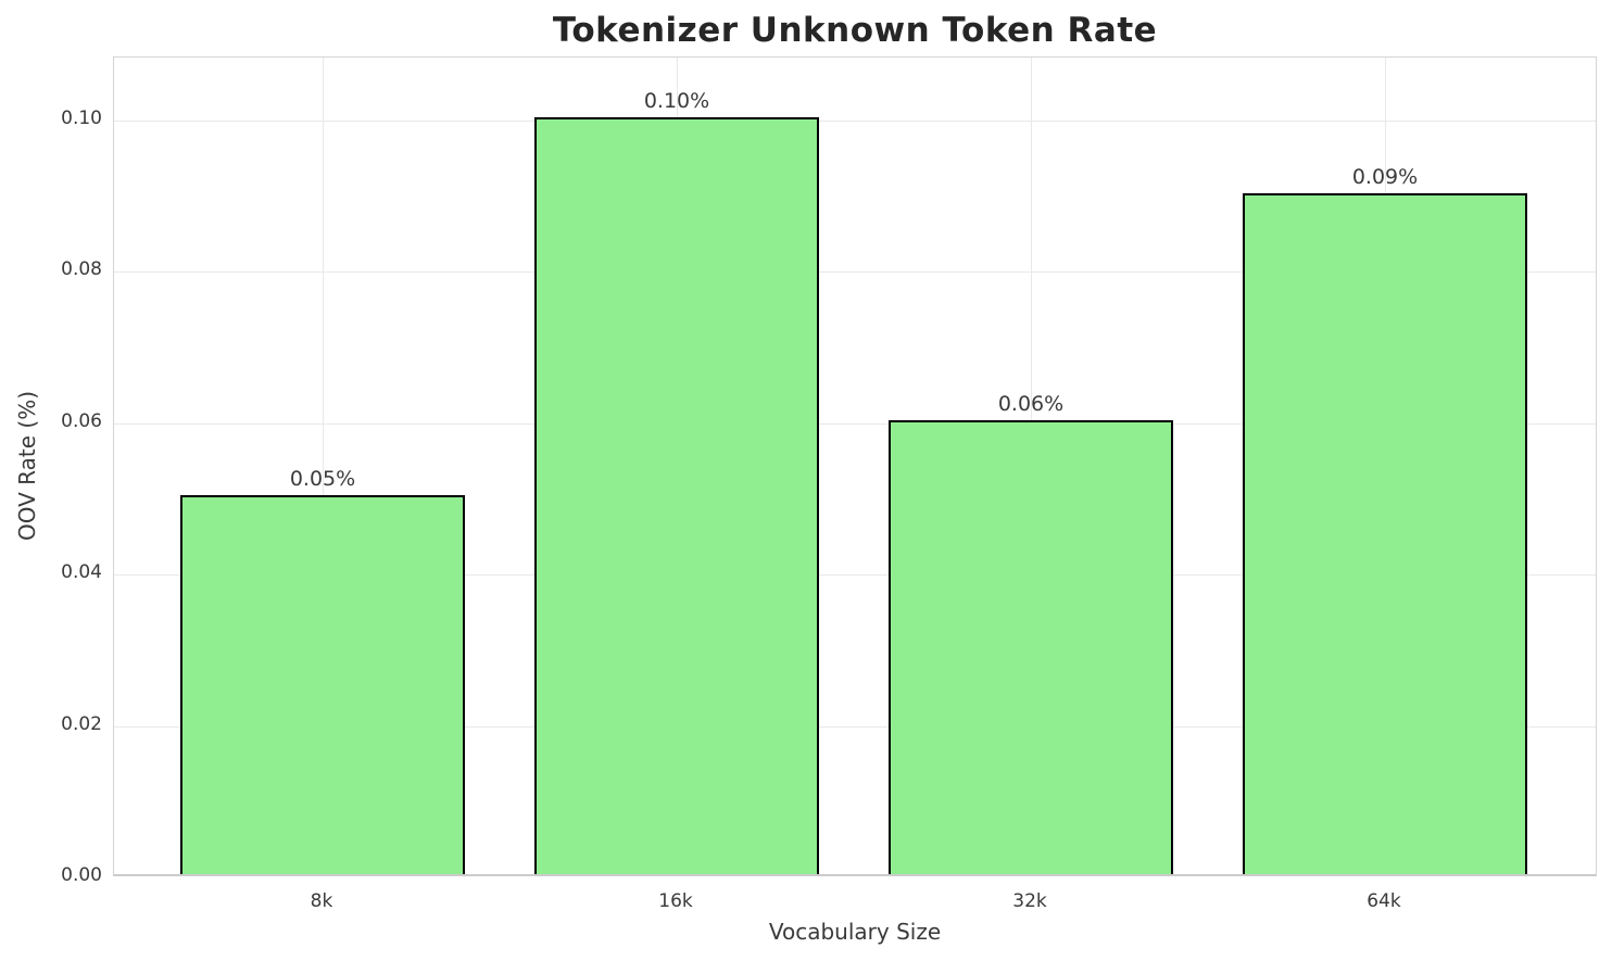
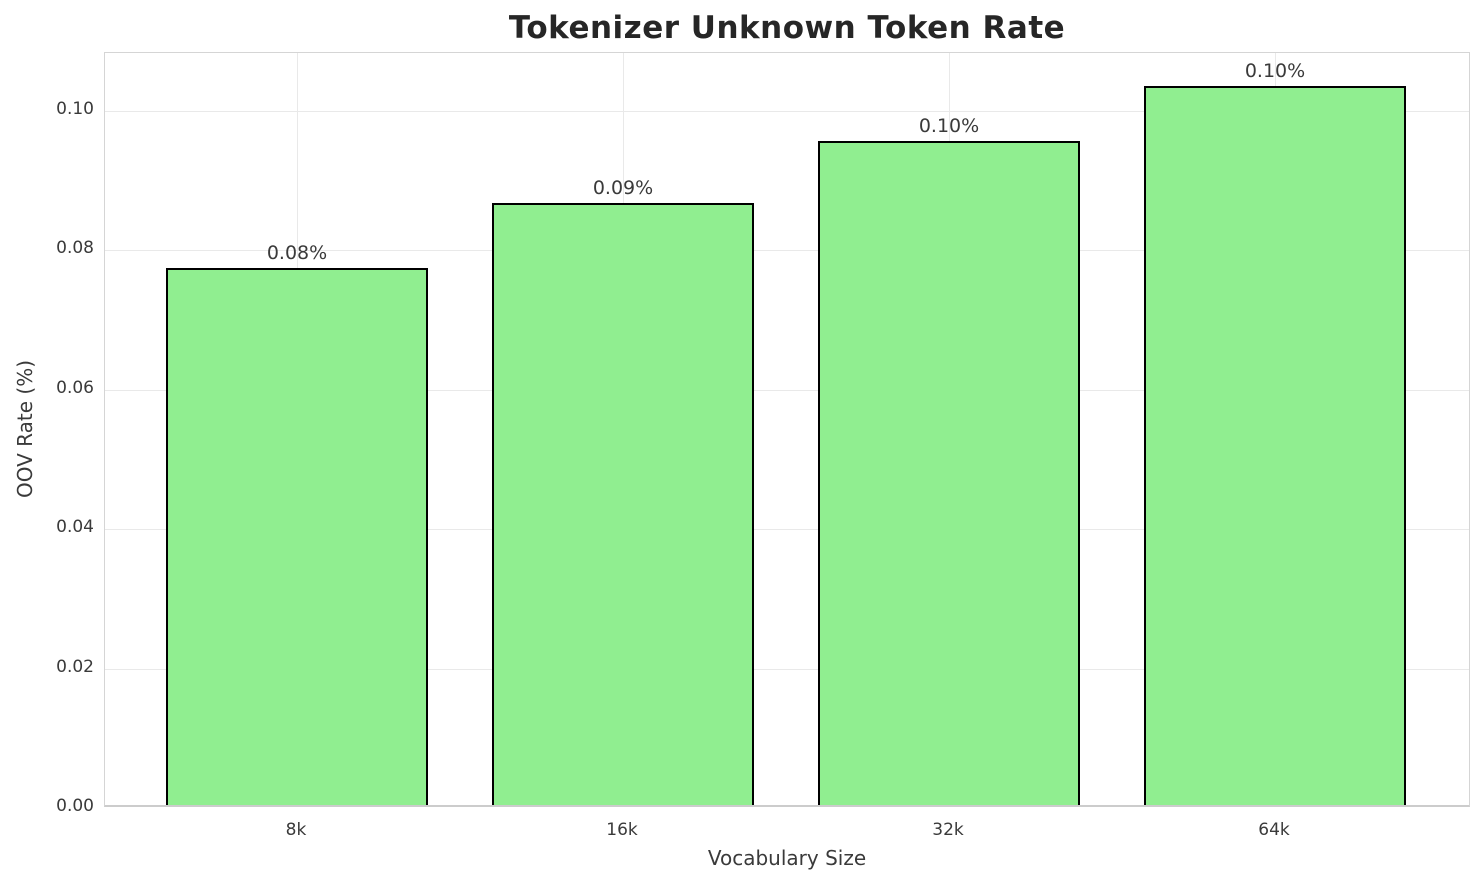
8k: 0.05% -> 0.08%
16k: 0.10% -> 0.09%
32k: 0.06% -> 0.10%
64k: 0.09% -> 0.10%
